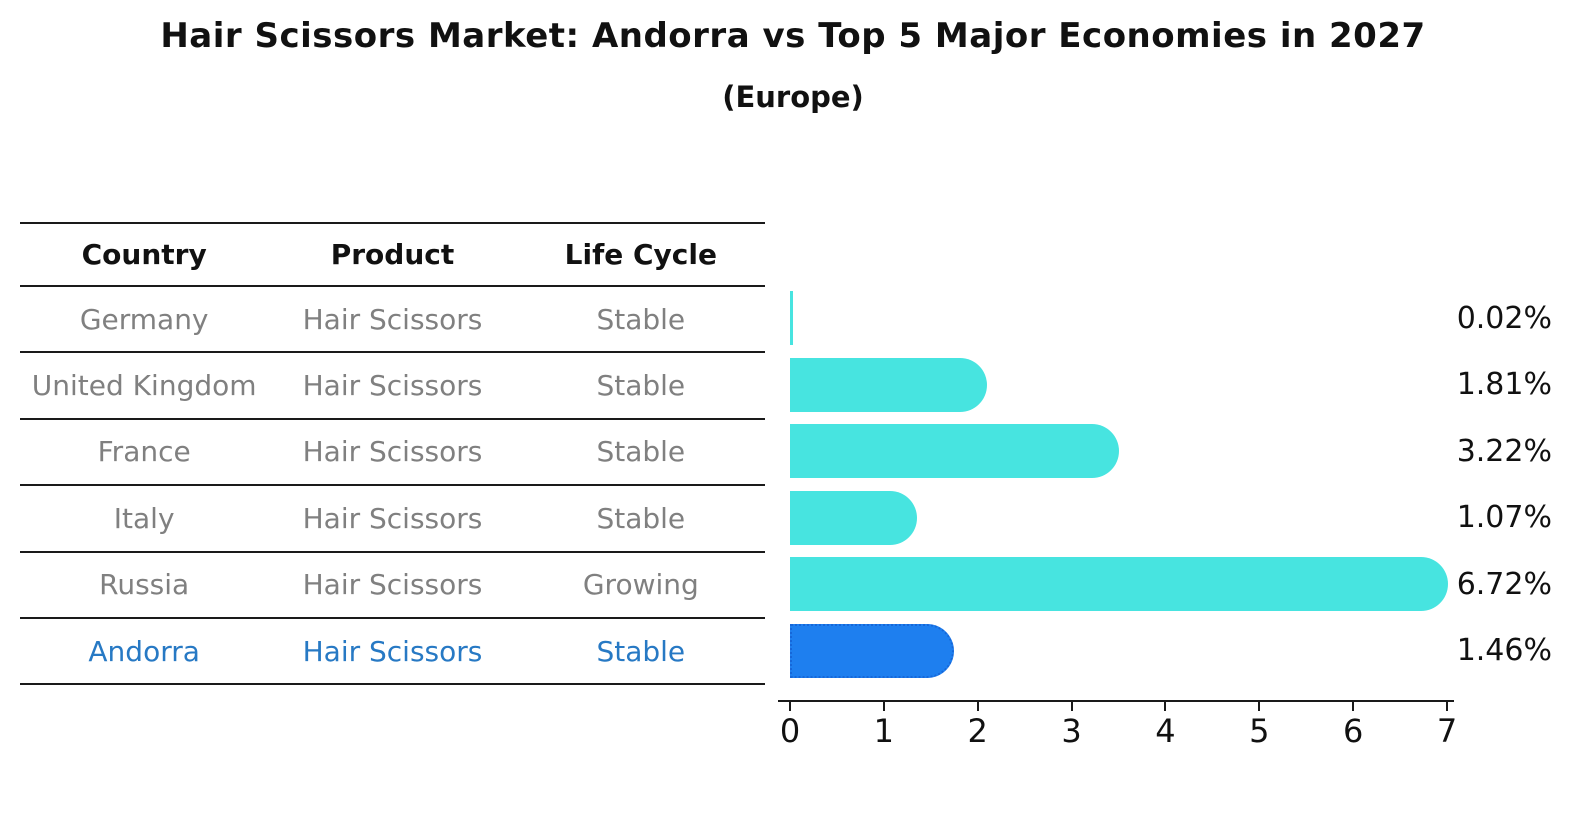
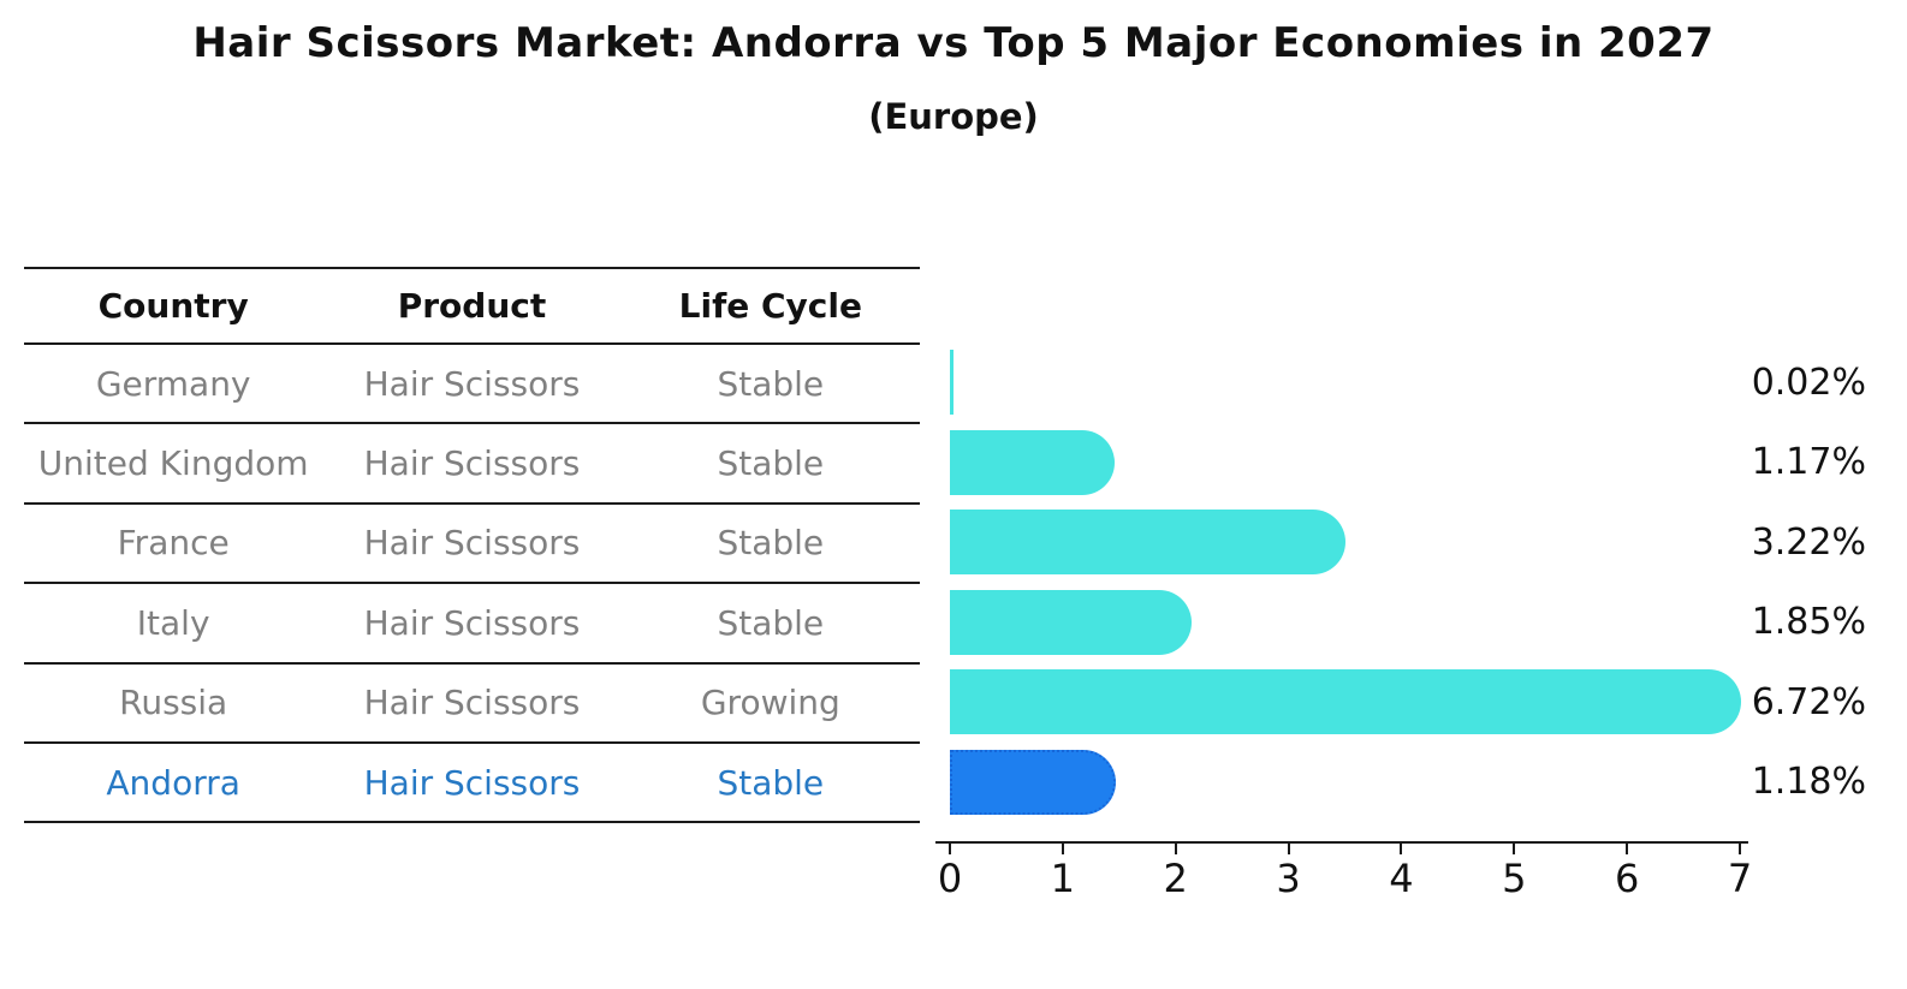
United Kingdom: 1.81% -> 1.17%
Italy: 1.07% -> 1.85%
Andorra: 1.46% -> 1.18%
